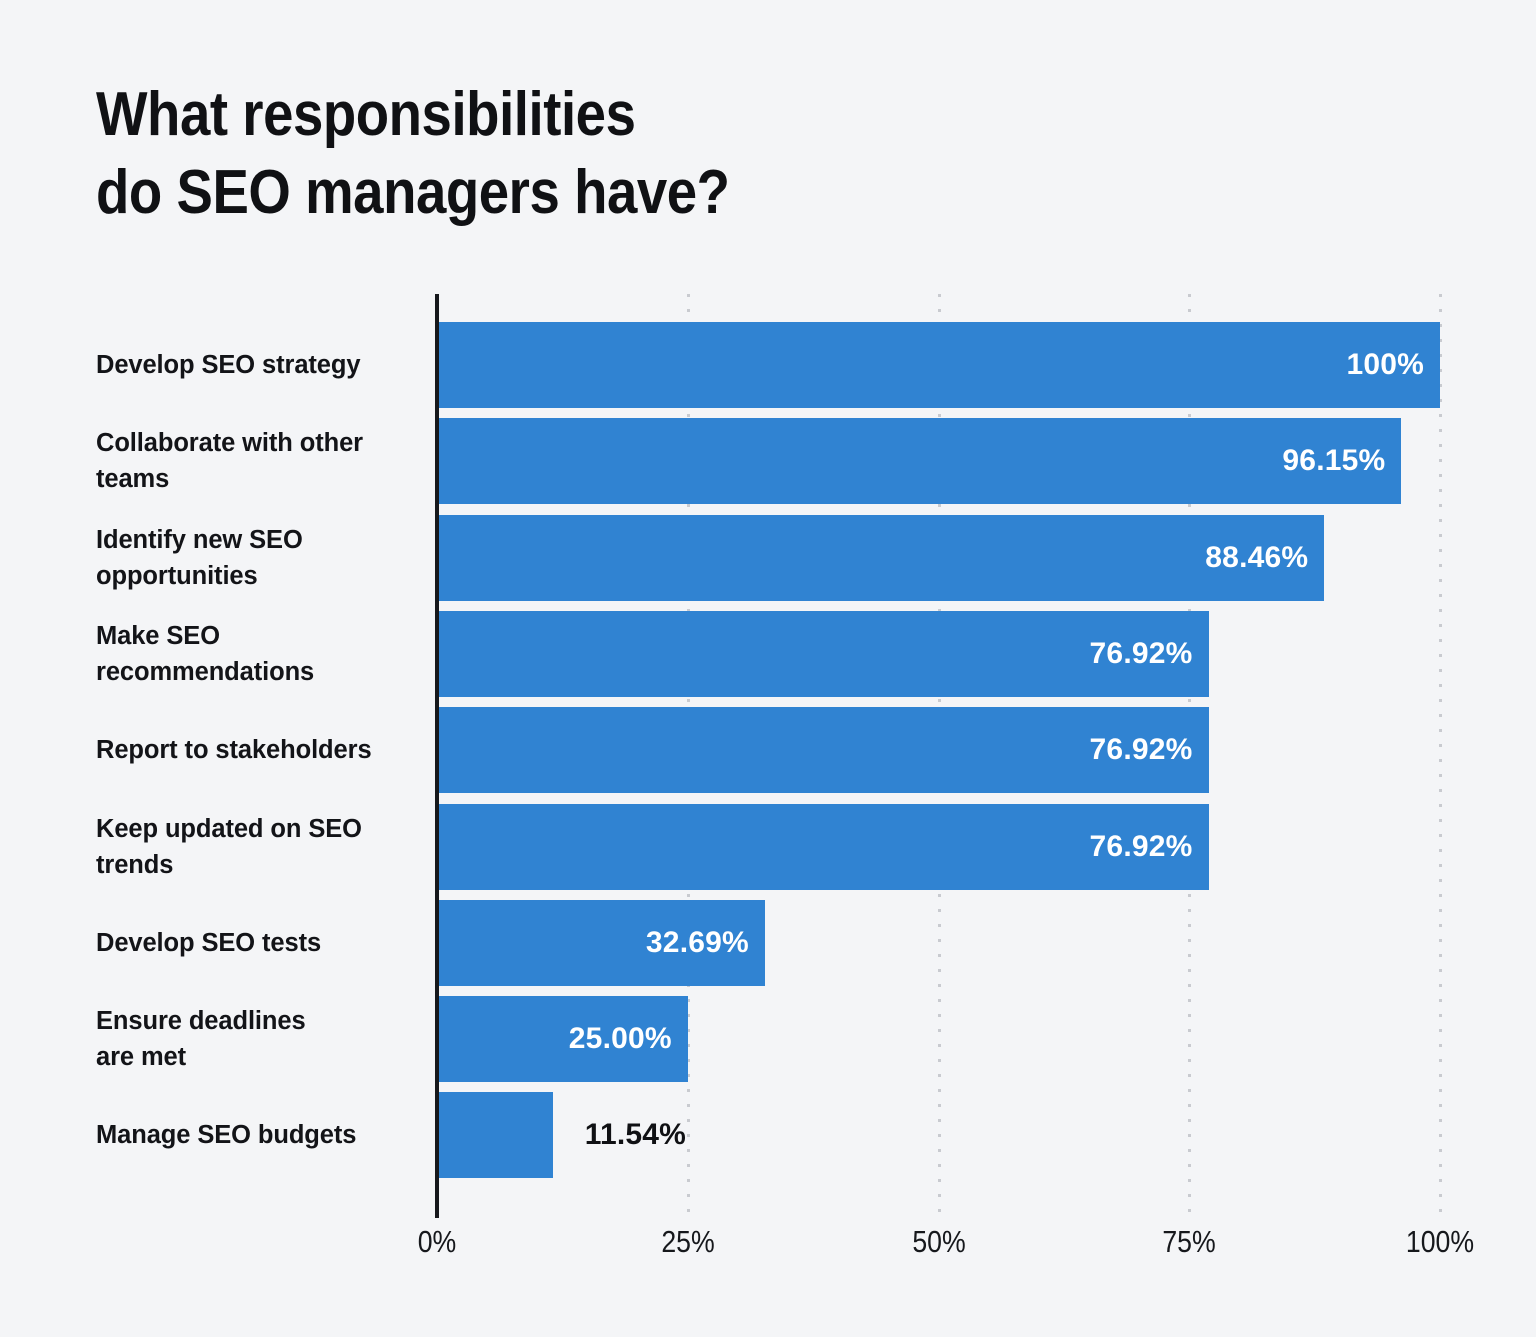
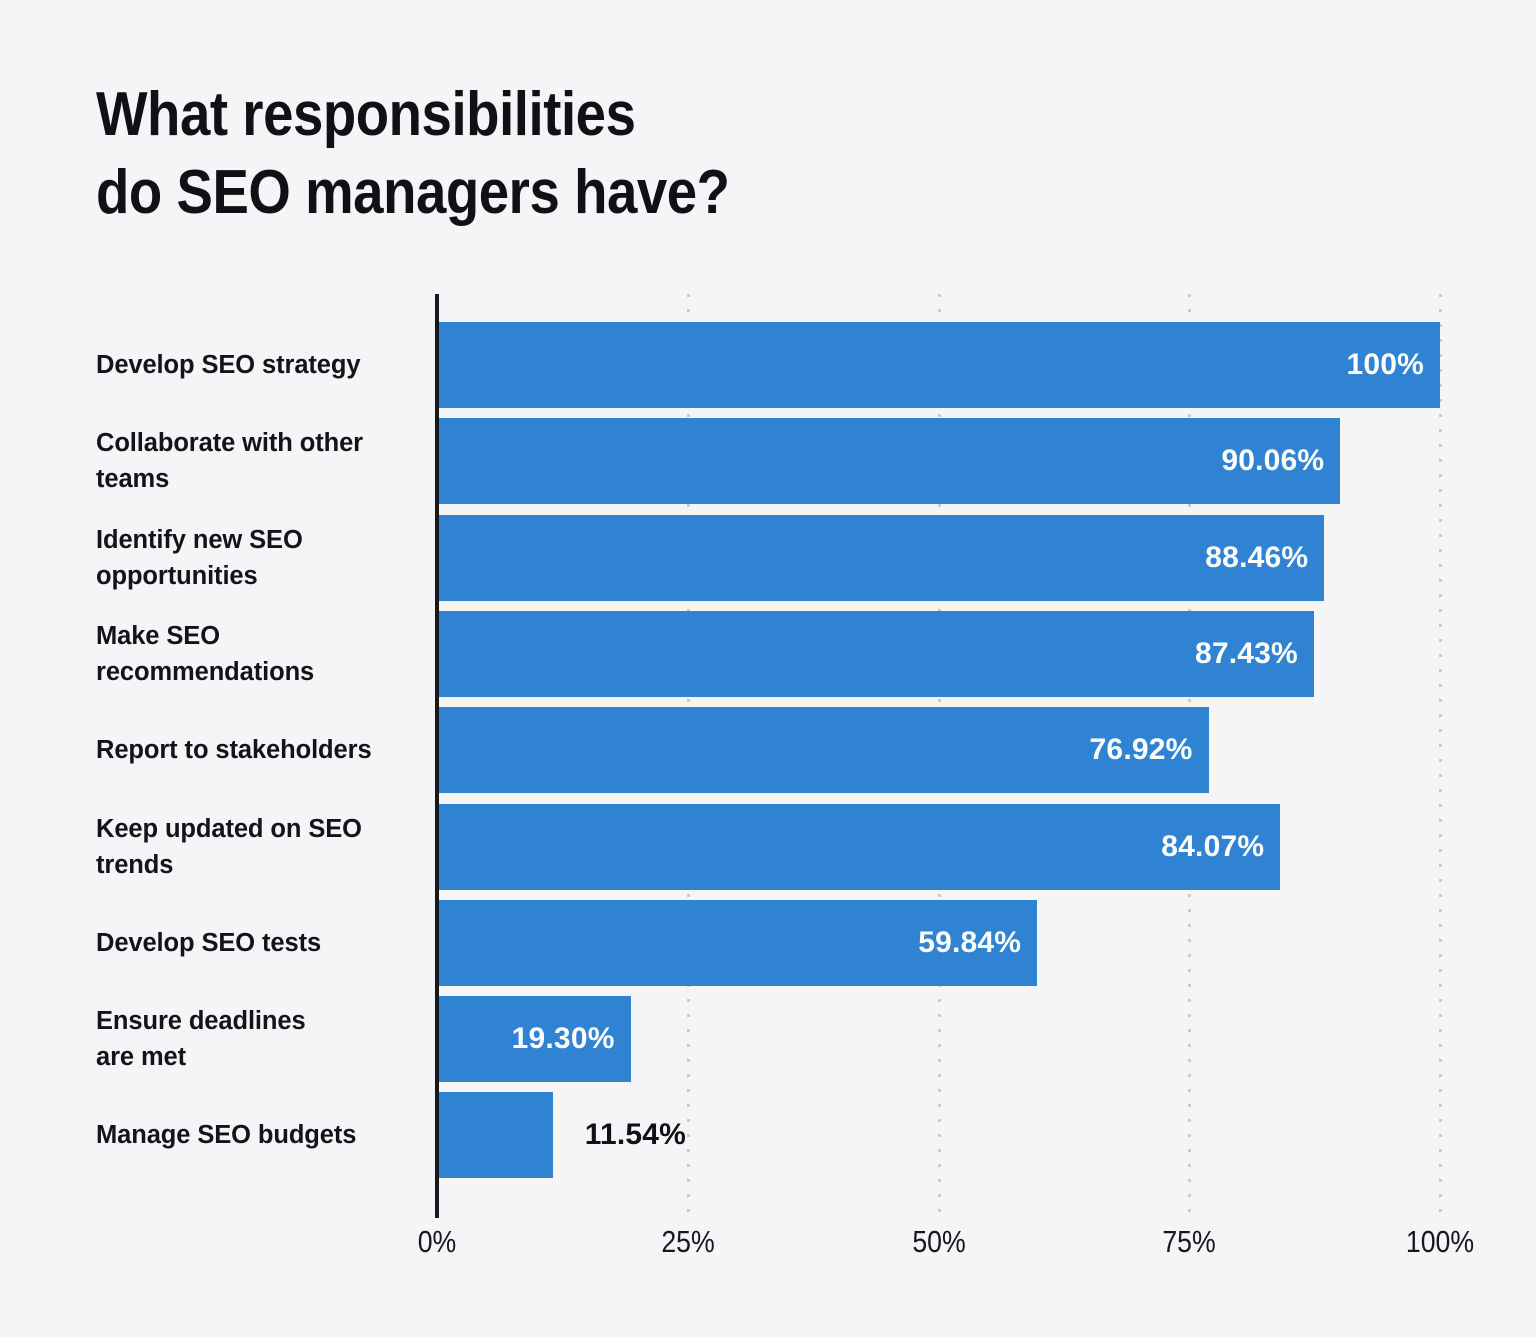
Collaborate with other teams: 96.15% -> 90.06%
Make SEO recommendations: 76.92% -> 87.43%
Keep updated on SEO trends: 76.92% -> 84.07%
Develop SEO tests: 32.69% -> 59.84%
Ensure deadlines are met: 25.00% -> 19.30%
